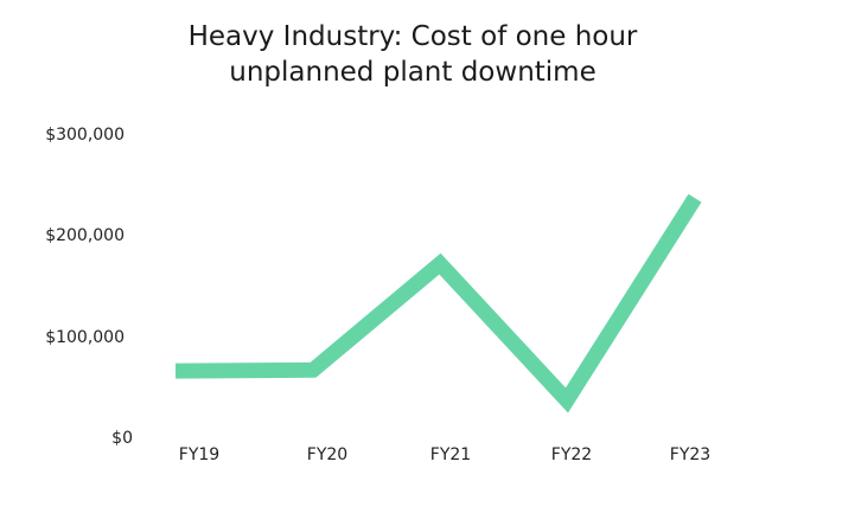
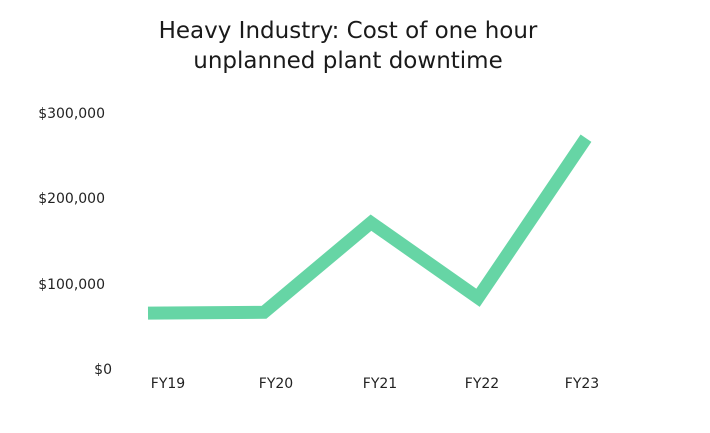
FY22: $40000 -> $90000
FY23: $240000 -> $270000
